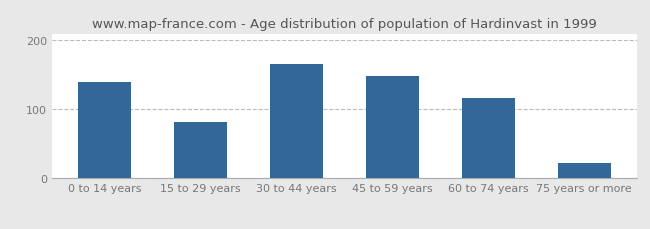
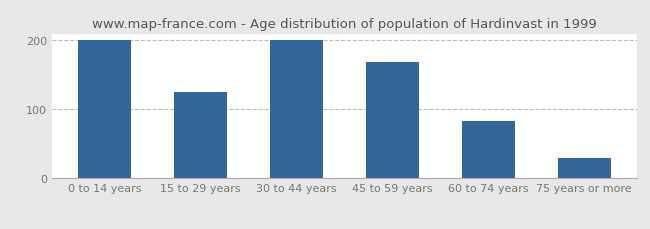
0 to 14 years: 140 -> 200
15 to 29 years: 82 -> 125
30 to 44 years: 166 -> 200
45 to 59 years: 148 -> 168
60 to 74 years: 116 -> 83
75 years or more: 22 -> 30
